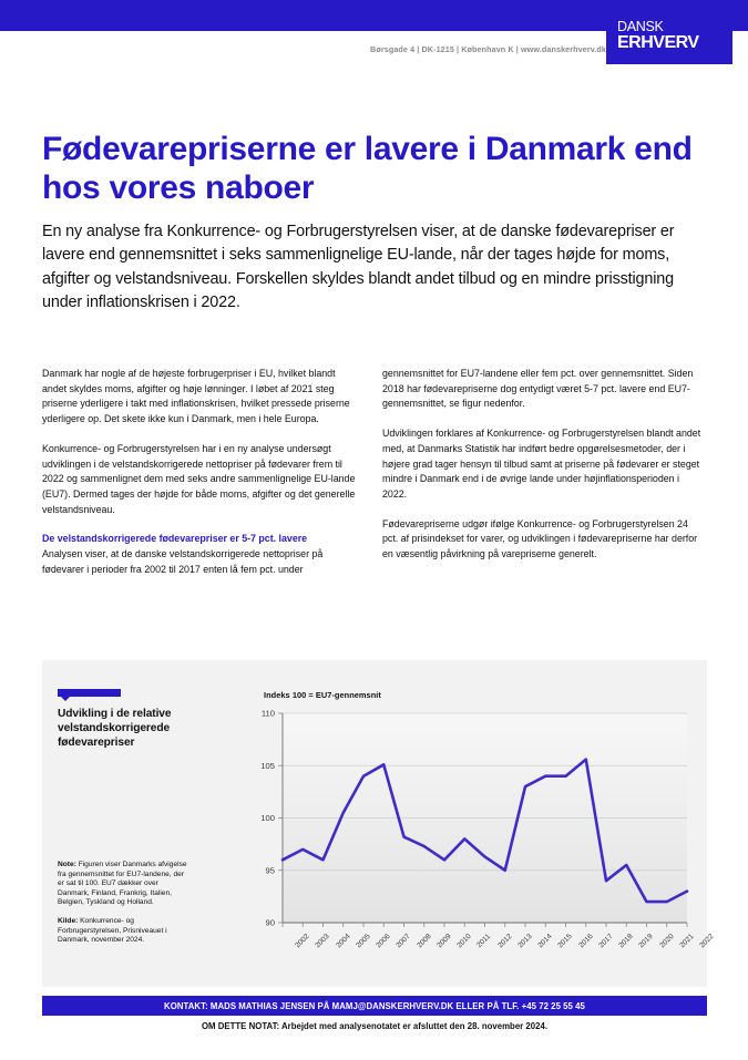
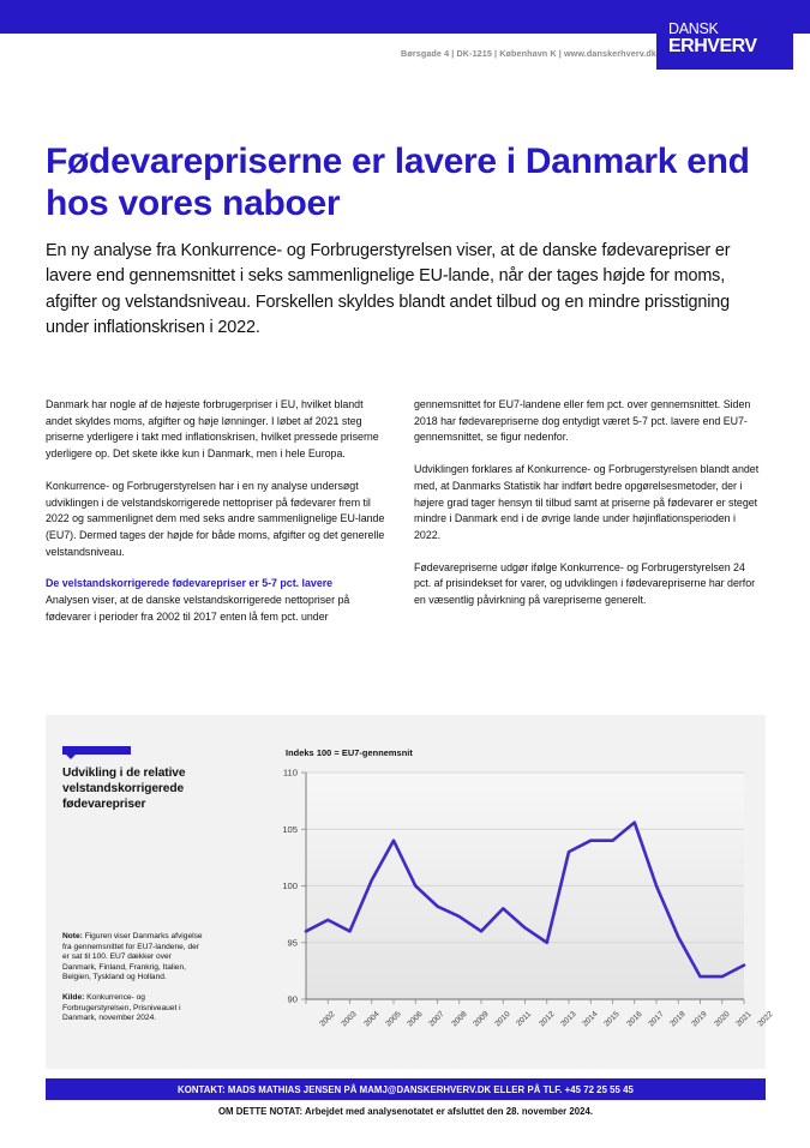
2007: 105 -> 100
2018: 94 -> 100
